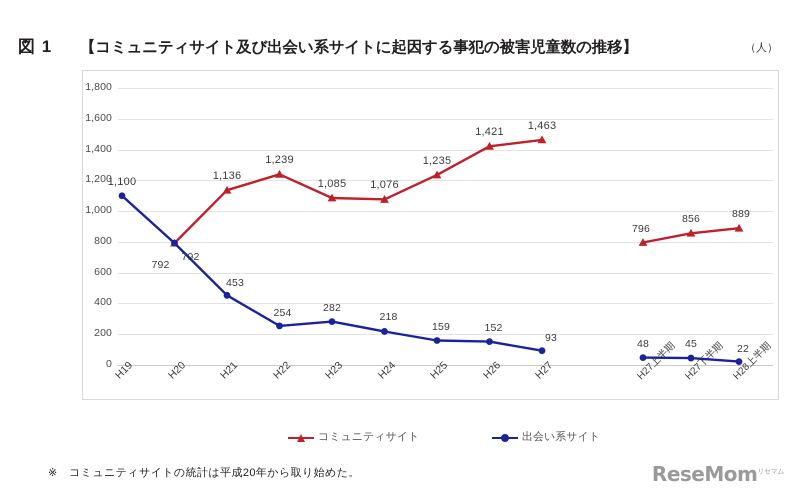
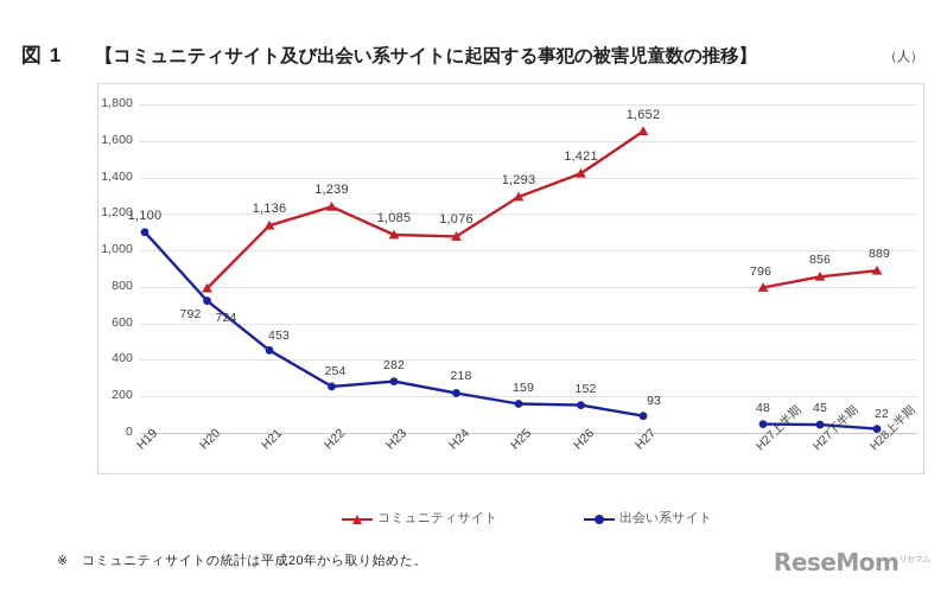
出会い系サイト/H20: 792 -> 724
コミュニティサイト/H25: 1,235 -> 1,293
コミュニティサイト/H27: 1,463 -> 1,652
